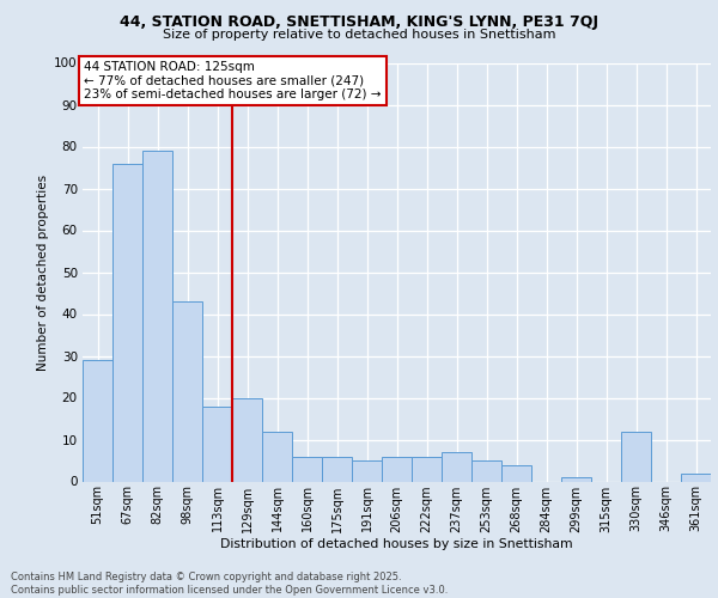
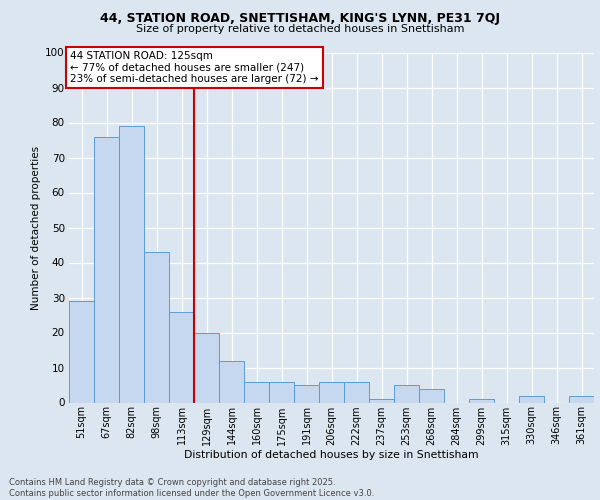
113sqm: 18 -> 26
237sqm: 7 -> 1
330sqm: 12 -> 2
